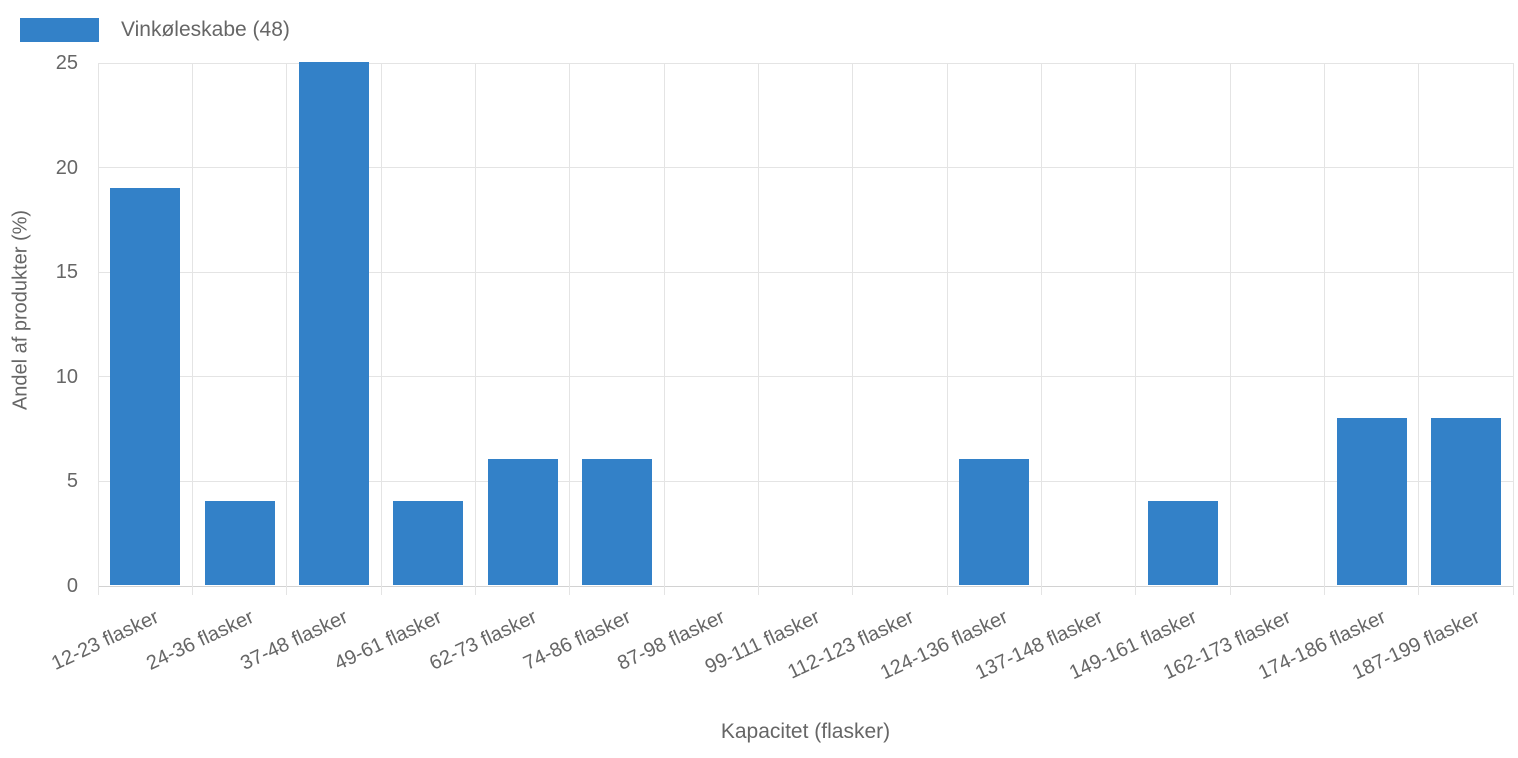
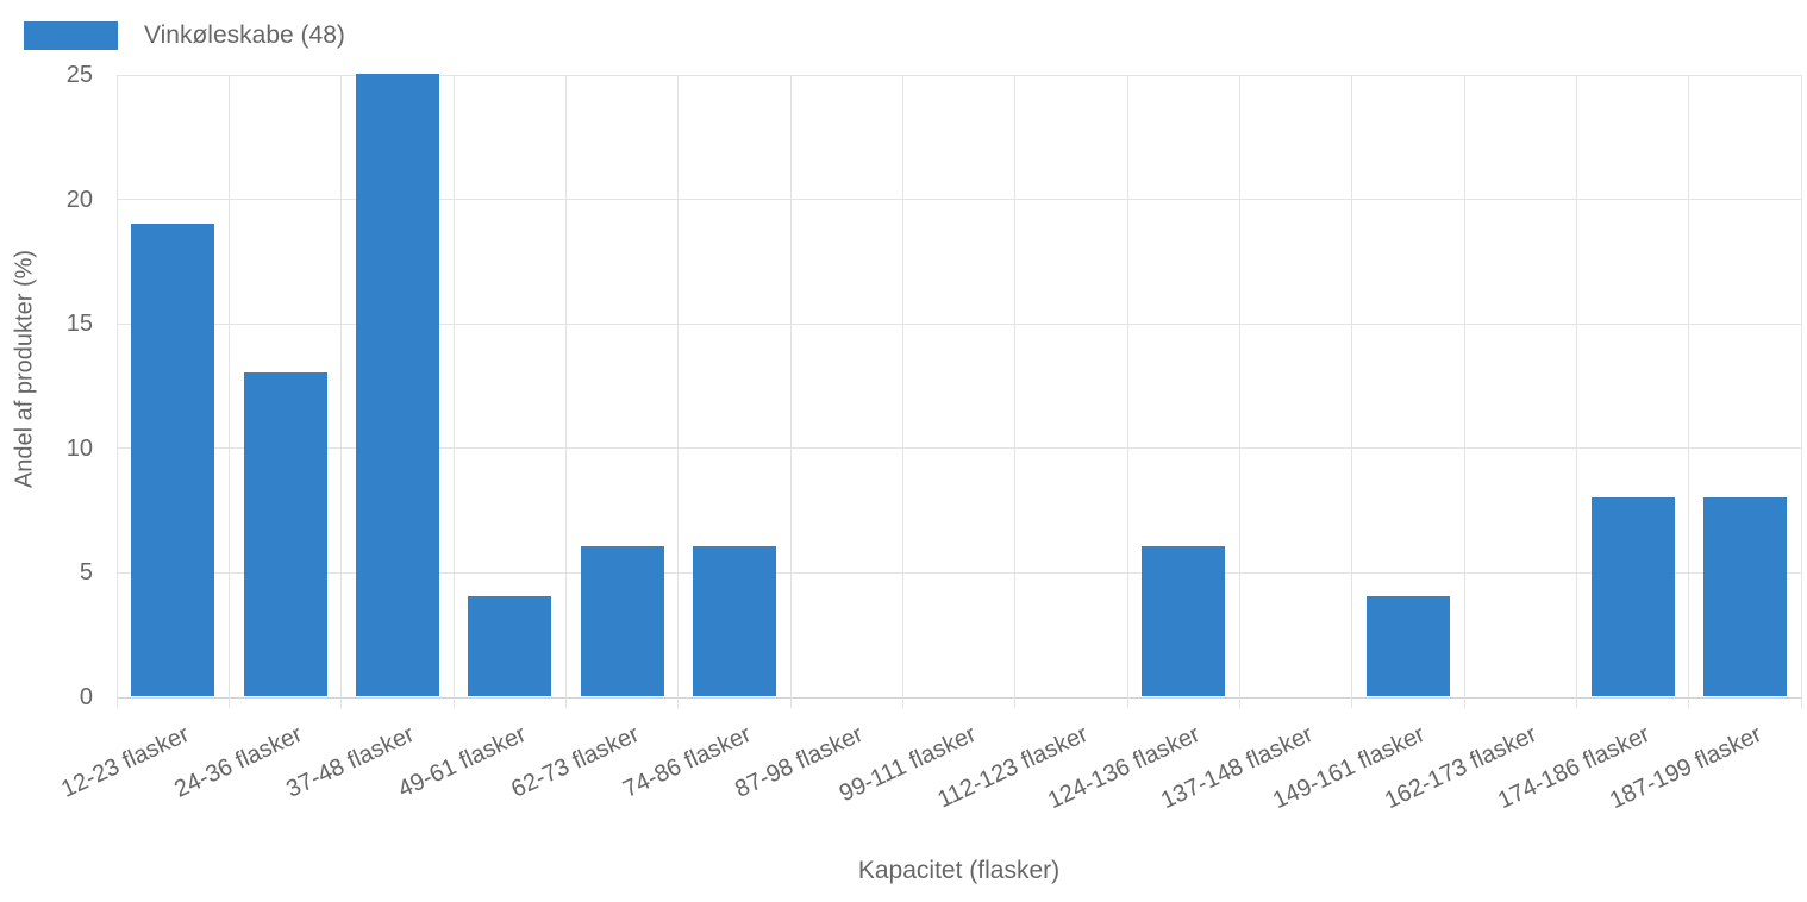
24-36 flasker: 4 -> 13
